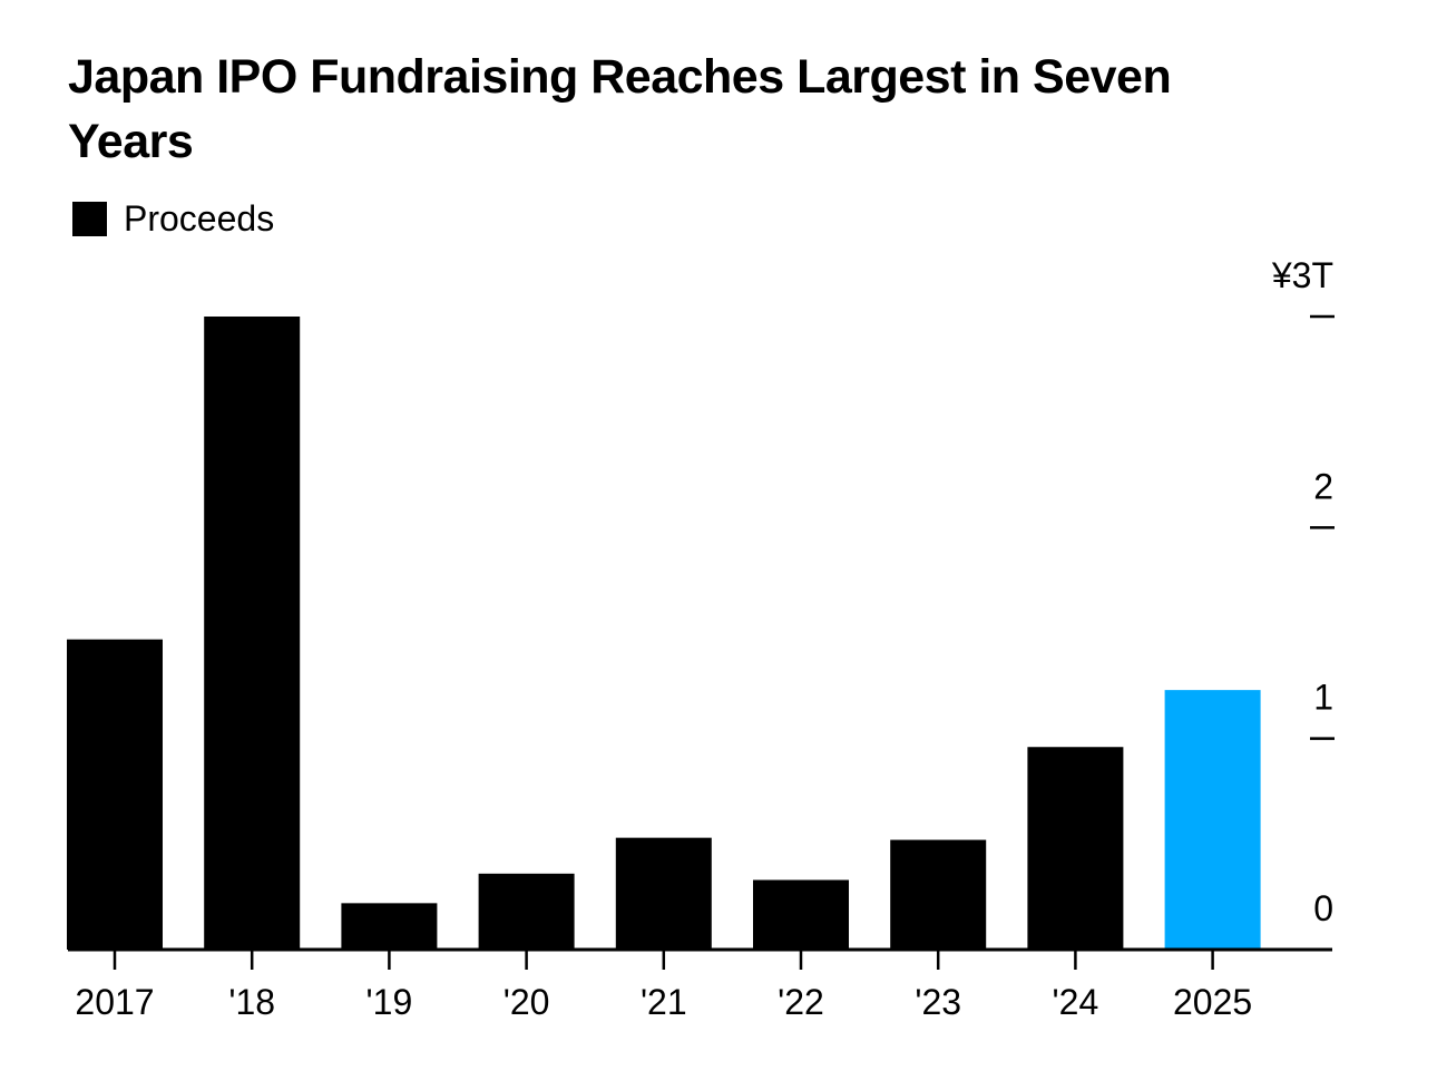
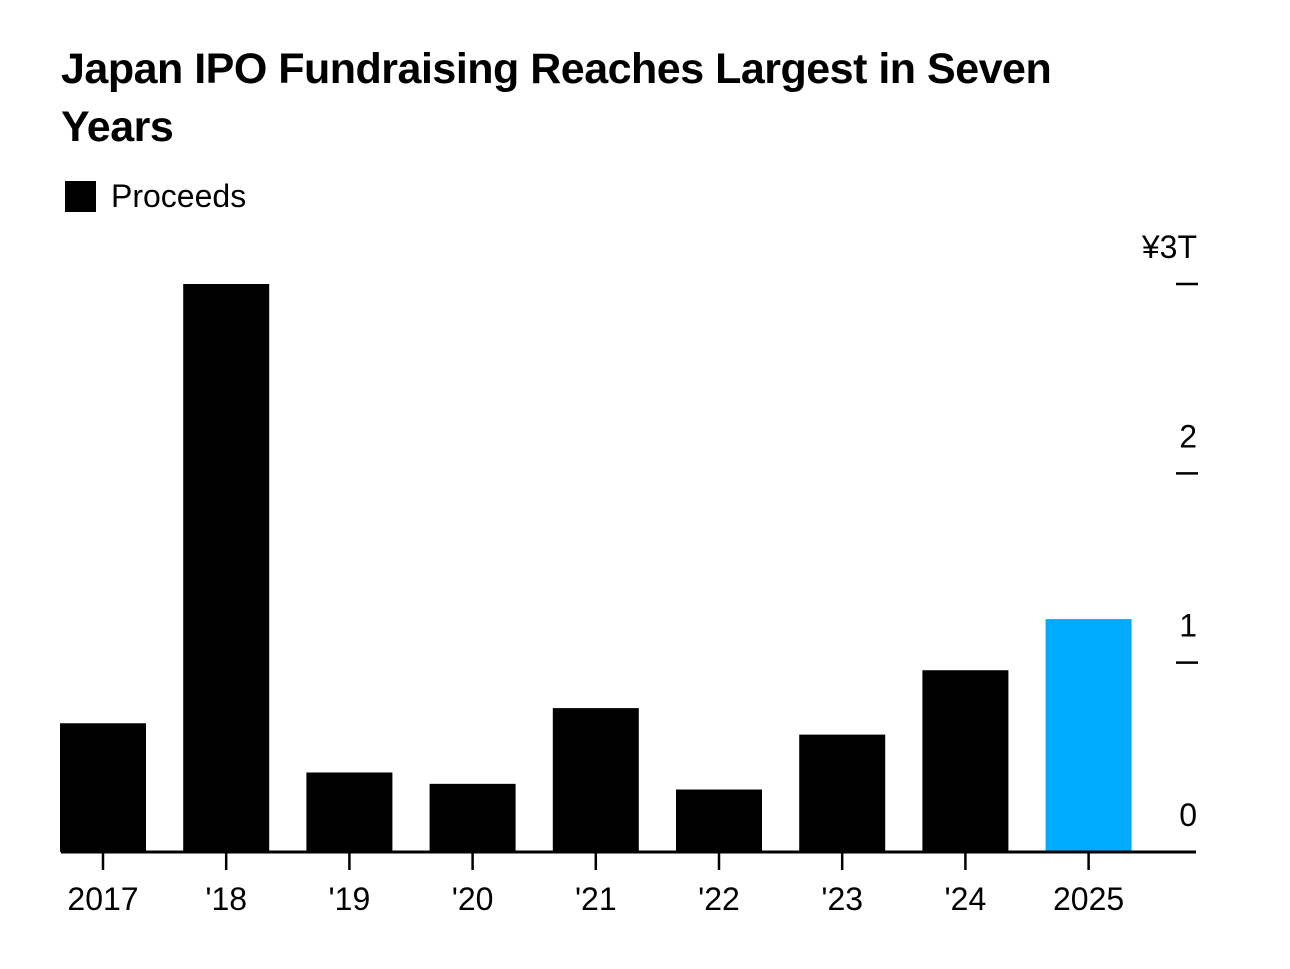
2017: 1.47 -> 0.68
'19: 0.22 -> 0.42
'21: 0.53 -> 0.76
'23: 0.52 -> 0.62
